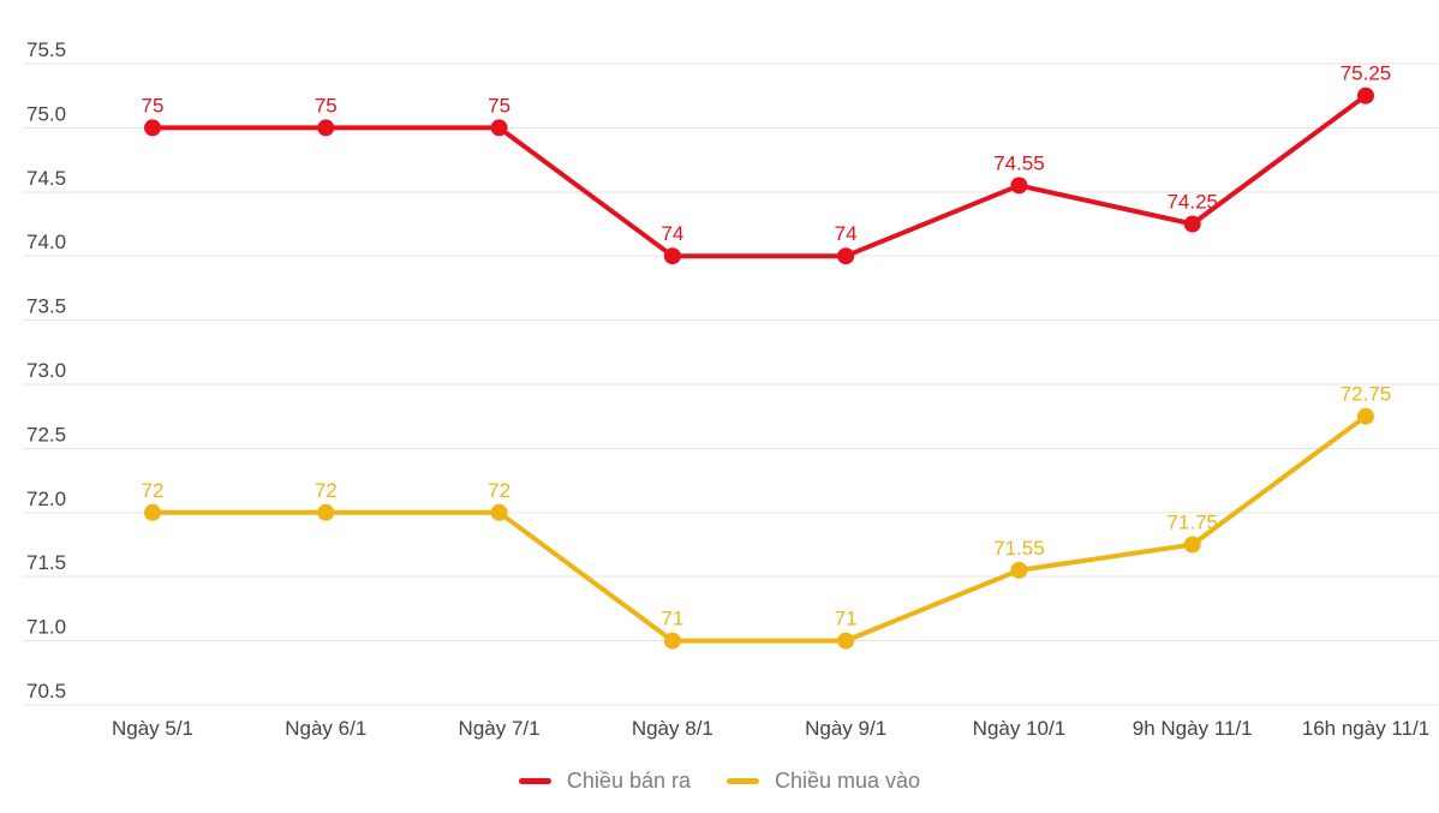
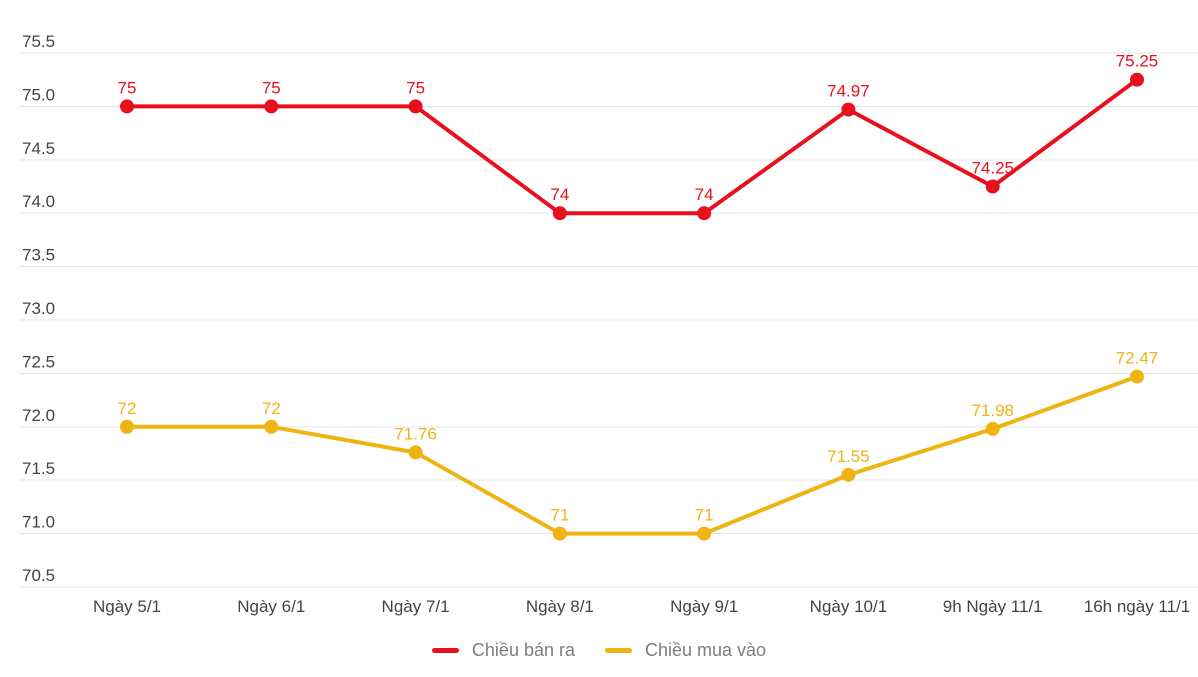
Chiều mua vào/Ngày 7/1: 72 -> 71.76
Chiều bán ra/Ngày 10/1: 74.55 -> 74.97
Chiều mua vào/9h Ngày 11/1: 71.75 -> 71.98
Chiều mua vào/16h ngày 11/1: 72.75 -> 72.47
